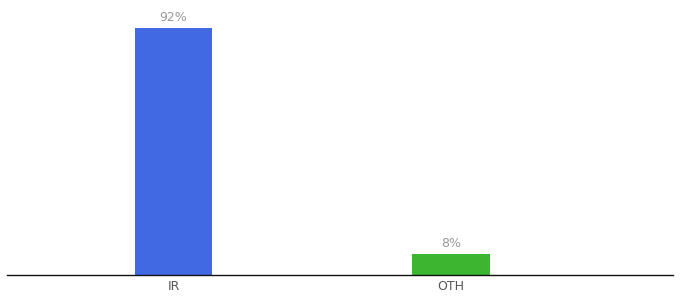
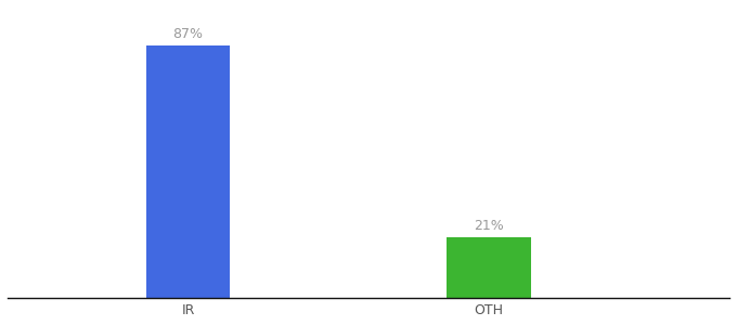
IR: 92% -> 87%
OTH: 8% -> 21%
